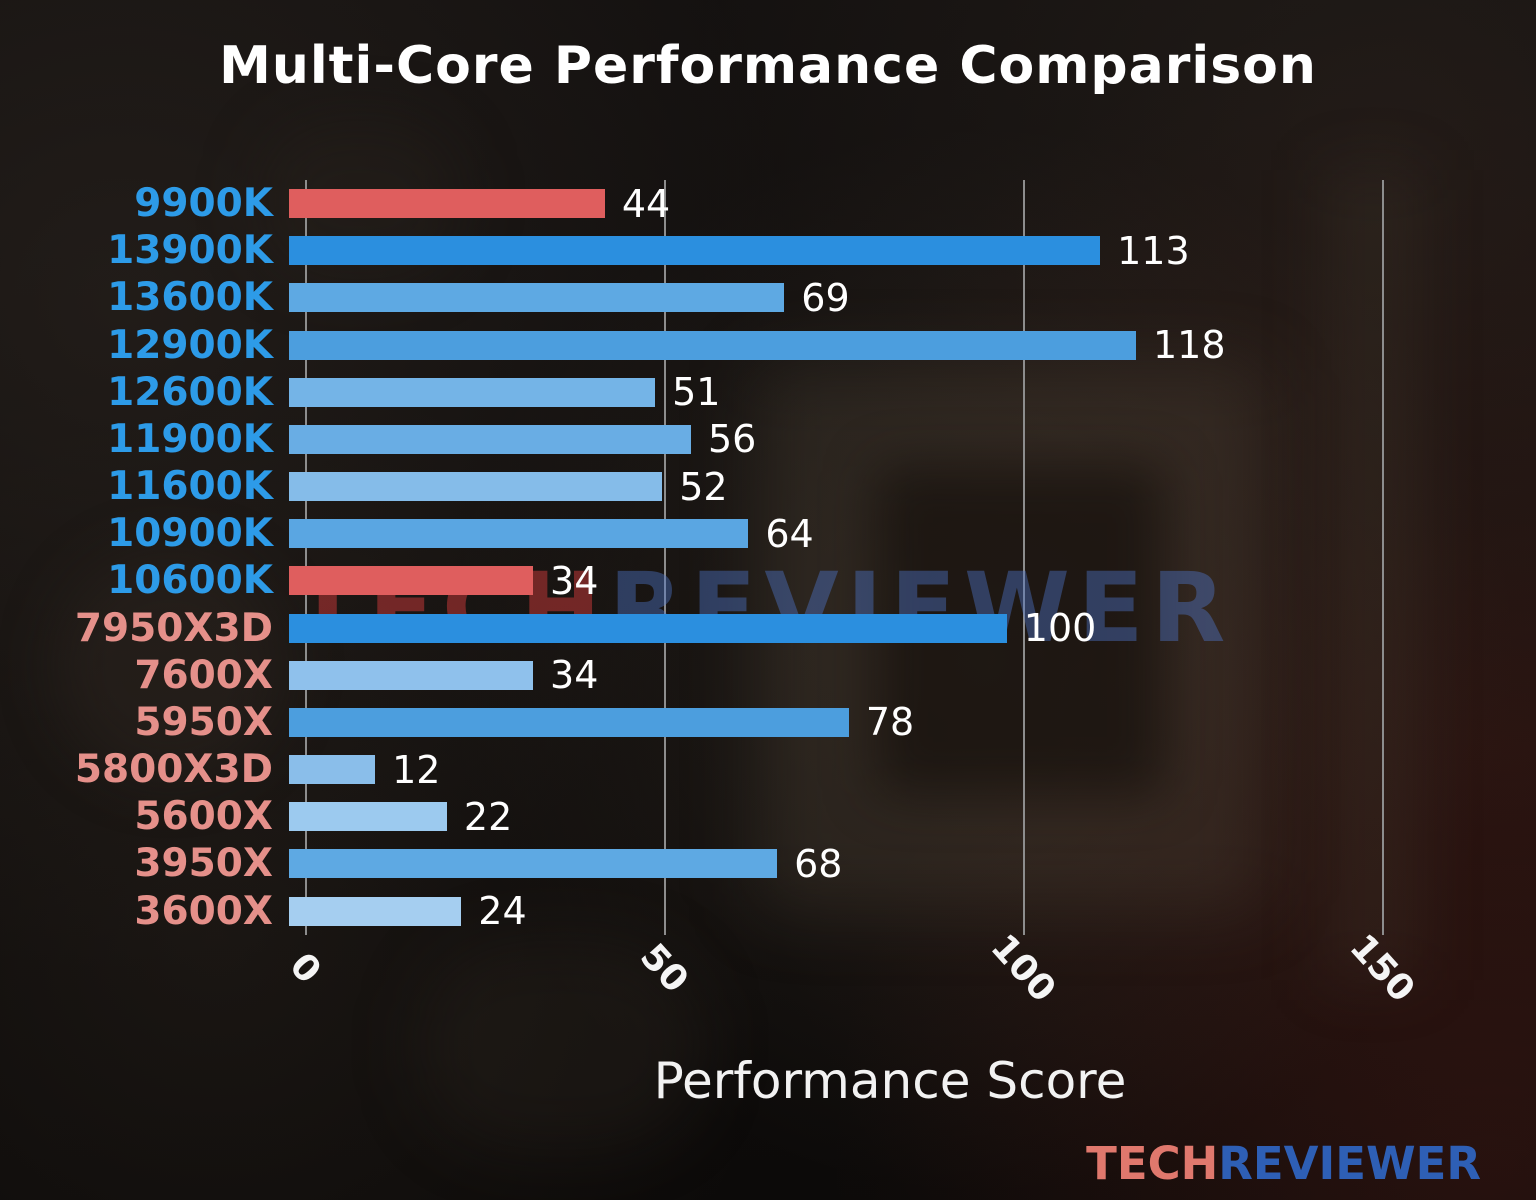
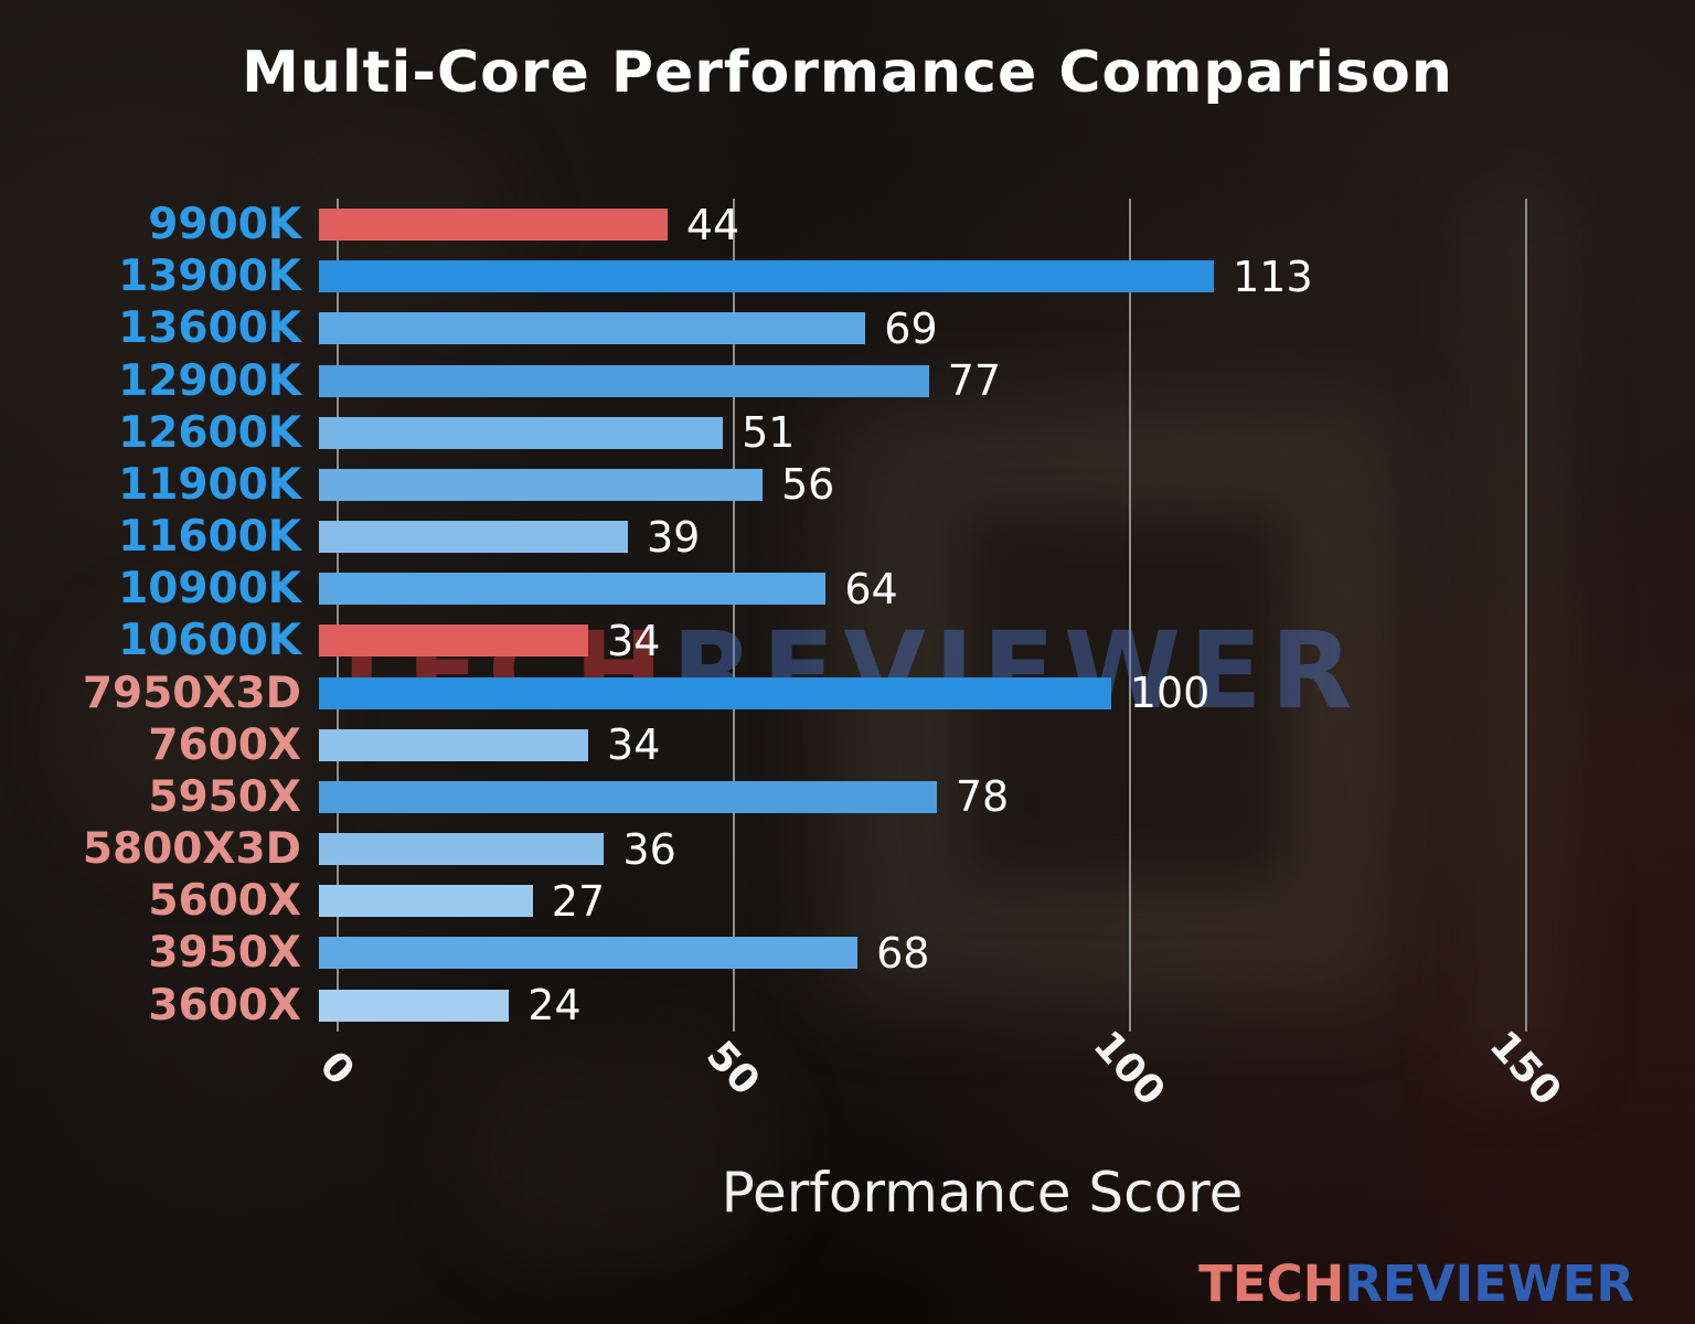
12900K: 118 -> 77
11600K: 52 -> 39
5800X3D: 12 -> 36
5600X: 22 -> 27
